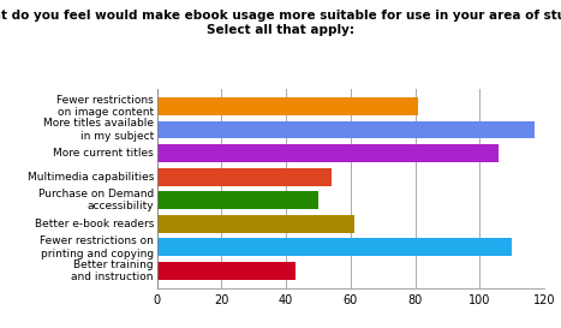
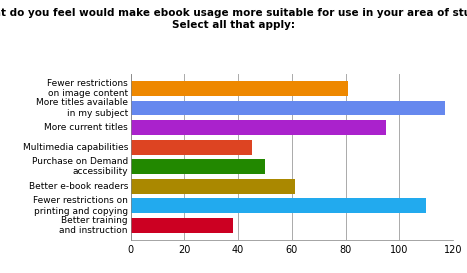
More current titles: 106 -> 95
Multimedia capabilities: 54 -> 45
Better training and instruction: 43 -> 38
